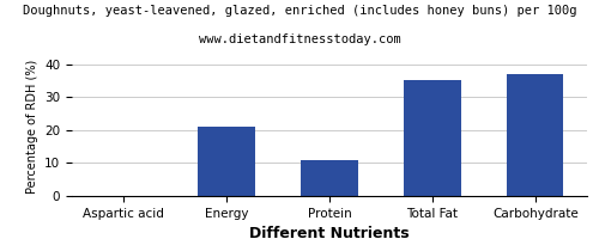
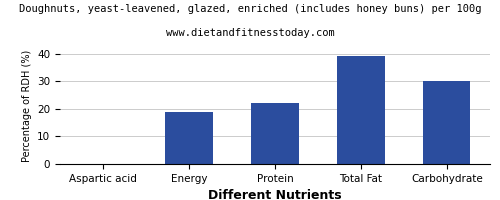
Energy: 21 -> 19
Protein: 11 -> 22
Total Fat: 35 -> 39
Carbohydrate: 37 -> 30
